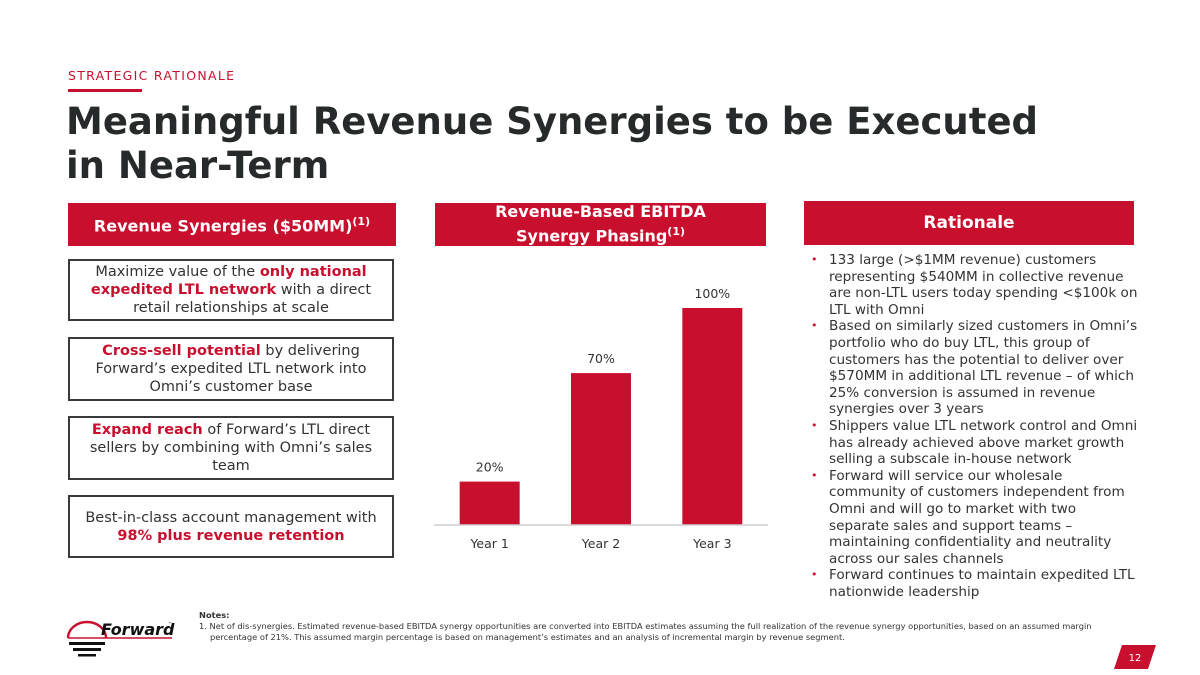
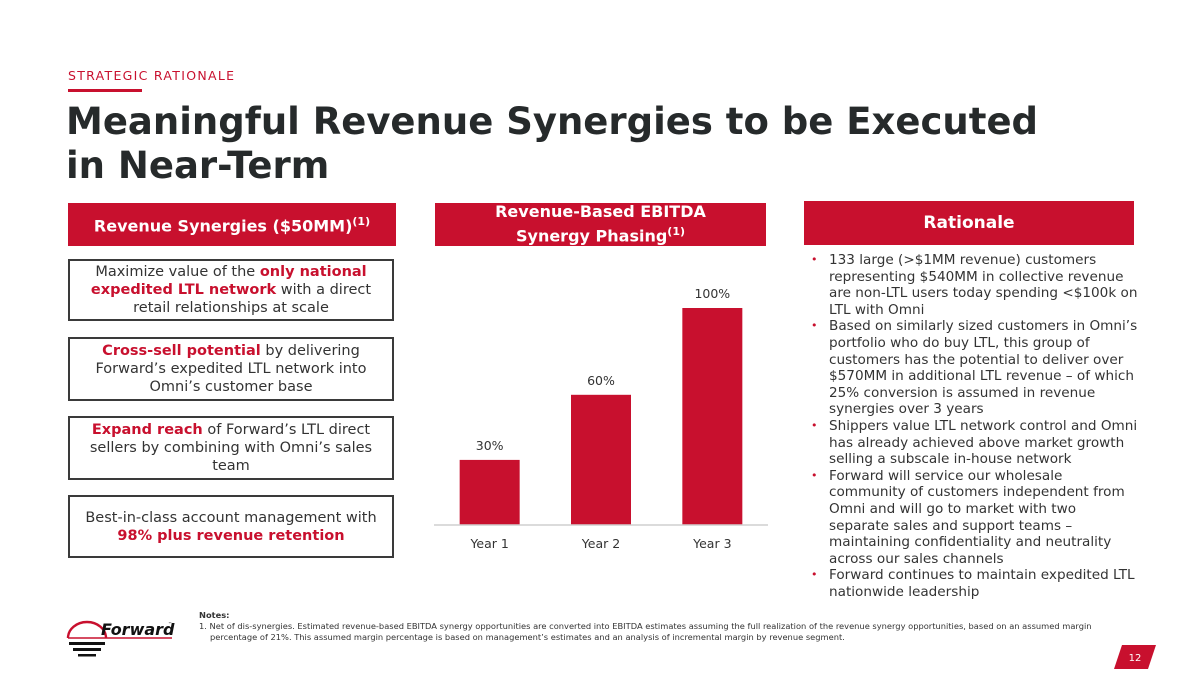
Year 1: 20% -> 30%
Year 2: 70% -> 60%
